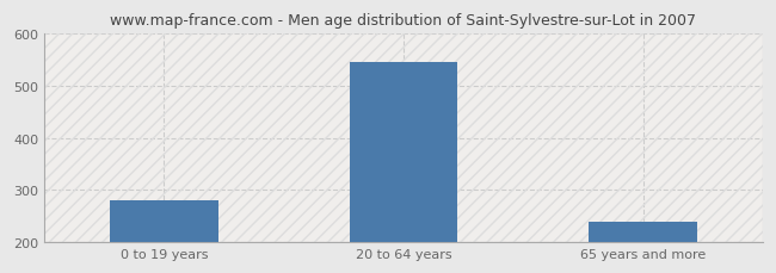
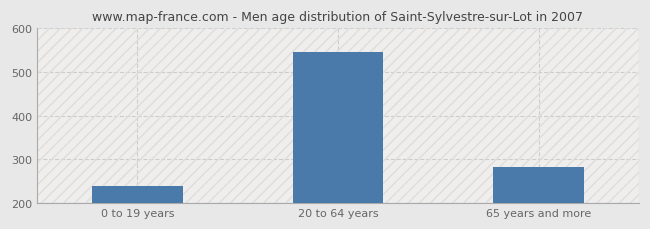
0 to 19 years: 280 -> 240
65 years and more: 240 -> 283
